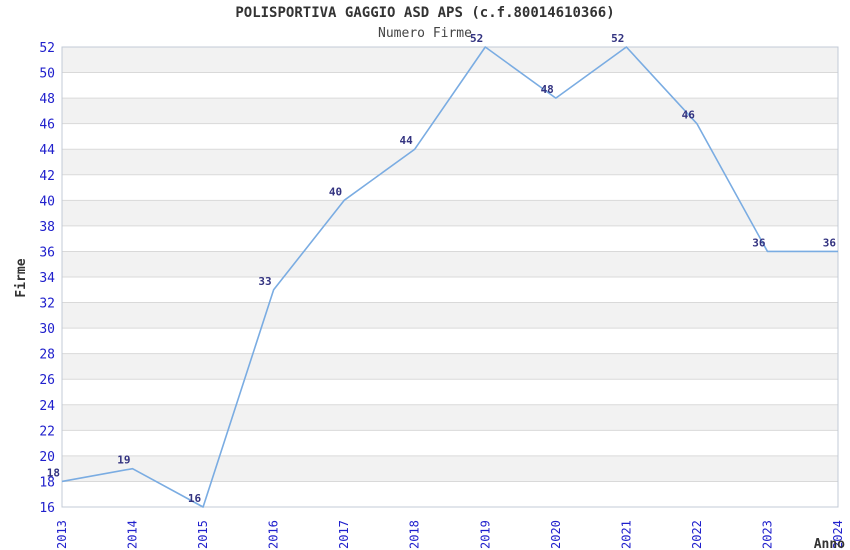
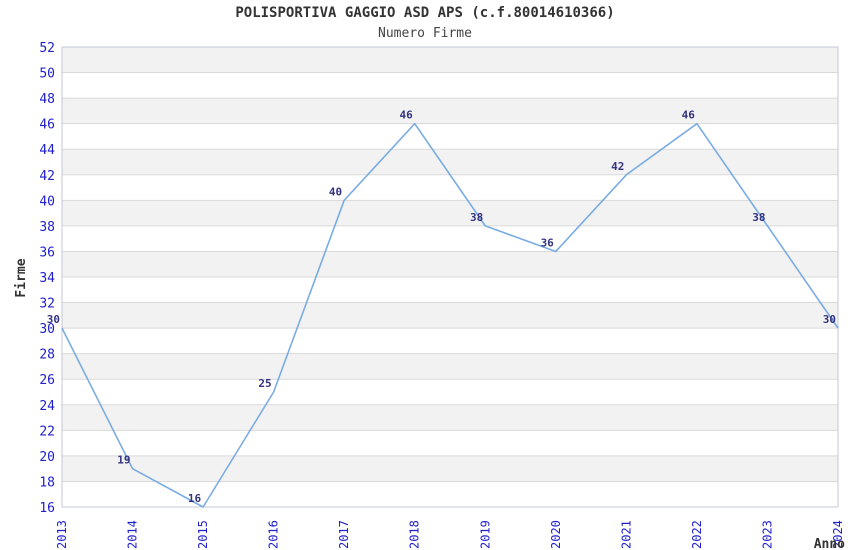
2013: 18 -> 30
2016: 33 -> 25
2018: 44 -> 46
2019: 52 -> 38
2020: 48 -> 36
2021: 52 -> 42
2023: 36 -> 38
2024: 36 -> 30
